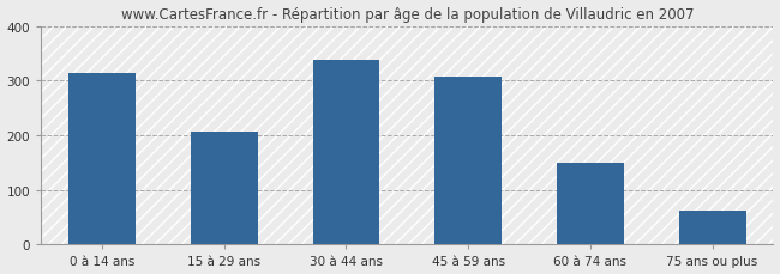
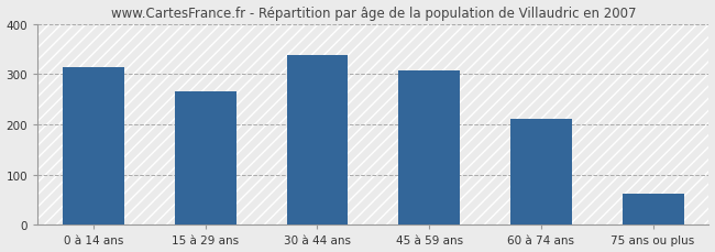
15 à 29 ans: 206 -> 265
60 à 74 ans: 150 -> 210
